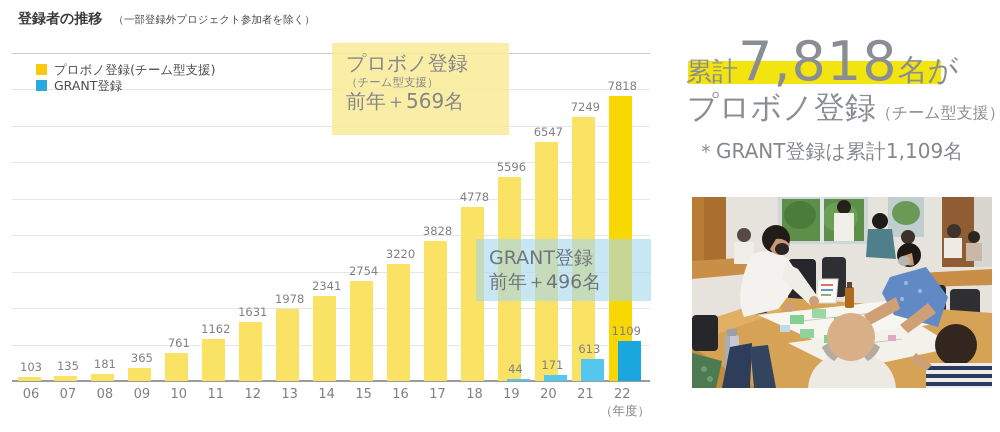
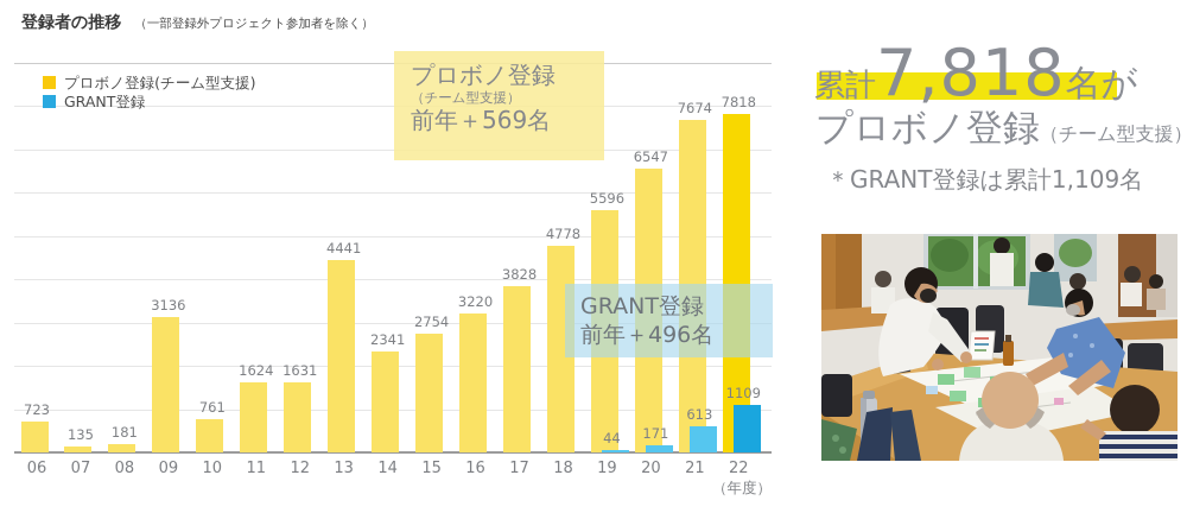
プロボノ登録(チーム型支援)/06: 103 -> 723
プロボノ登録(チーム型支援)/09: 365 -> 3136
プロボノ登録(チーム型支援)/11: 1162 -> 1624
プロボノ登録(チーム型支援)/13: 1978 -> 4441
プロボノ登録(チーム型支援)/21: 7249 -> 7674
